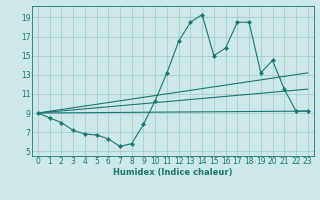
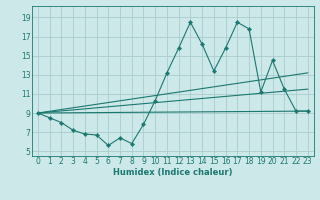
6: 6.3 -> 5.6
7: 5.5 -> 6.4
12: 16.5 -> 15.8
14: 19.3 -> 16.2
15: 15.0 -> 13.4
18: 18.5 -> 17.8
19: 13.2 -> 11.2
